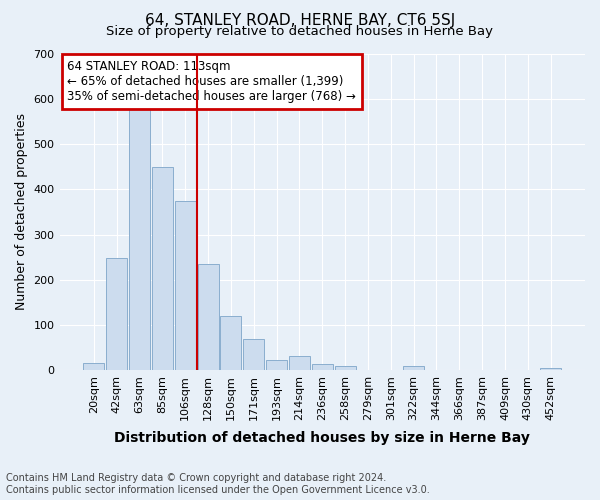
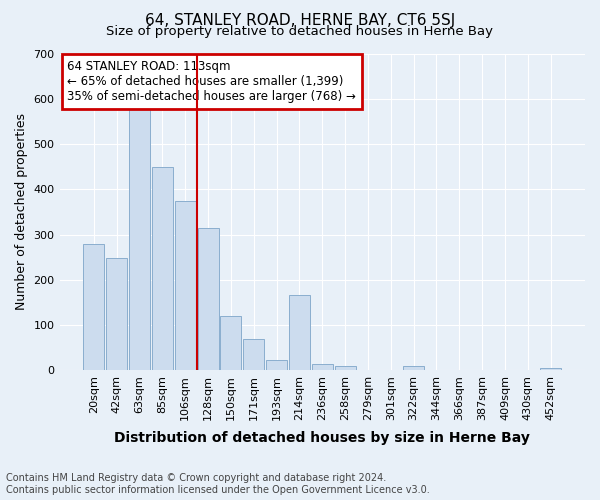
20sqm: 15 -> 280
128sqm: 235 -> 315
214sqm: 30 -> 165
